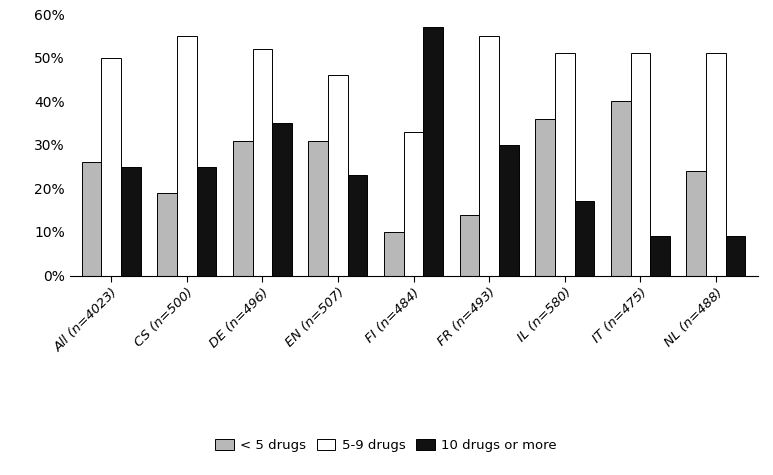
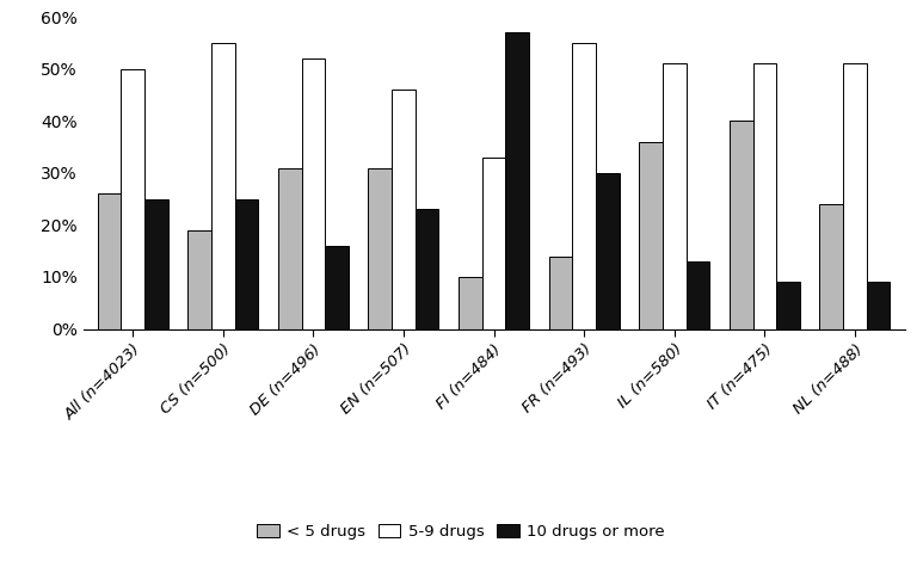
10 drugs or more/DE (n=496): 35% -> 16%
10 drugs or more/IL (n=580): 17% -> 13%
